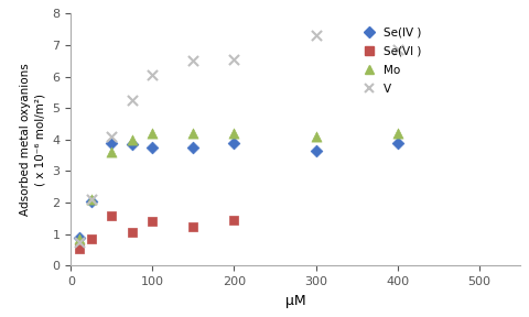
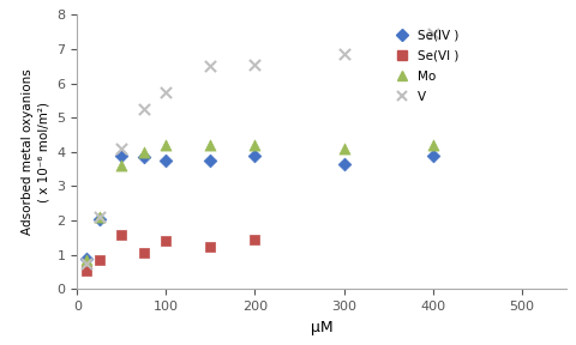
V/100: 6.05 -> 5.75
V/300: 7.30 -> 6.85
V/400: 6.85 -> 7.45
